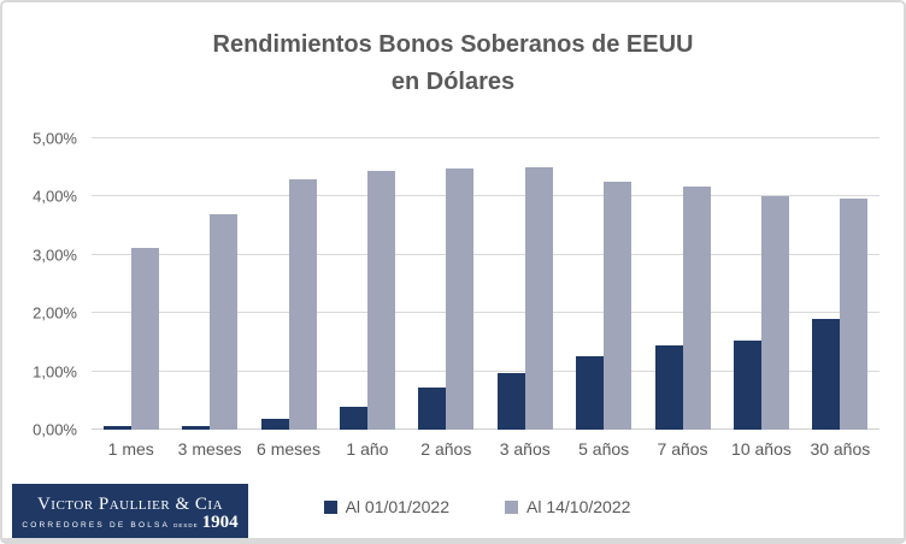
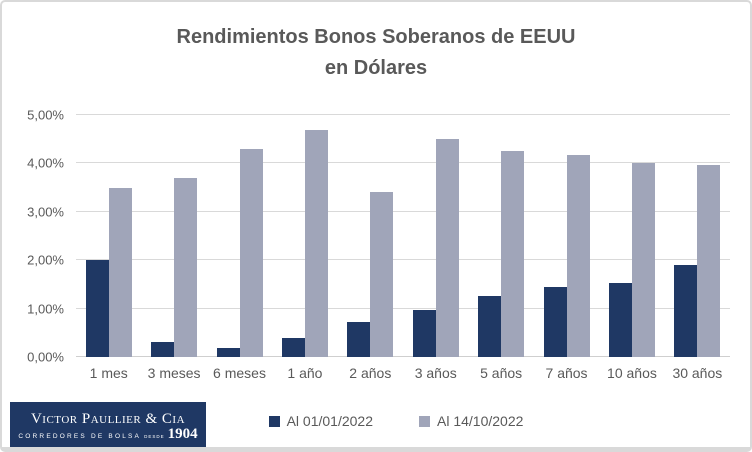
Al 01/01/2022/1 mes: 0,1% -> 2,0%
Al 14/10/2022/1 mes: 3,1% -> 3,5%
Al 01/01/2022/3 meses: 0,1% -> 0,3%
Al 14/10/2022/1 año: 4,5% -> 4,7%
Al 14/10/2022/2 años: 4,5% -> 3,4%
